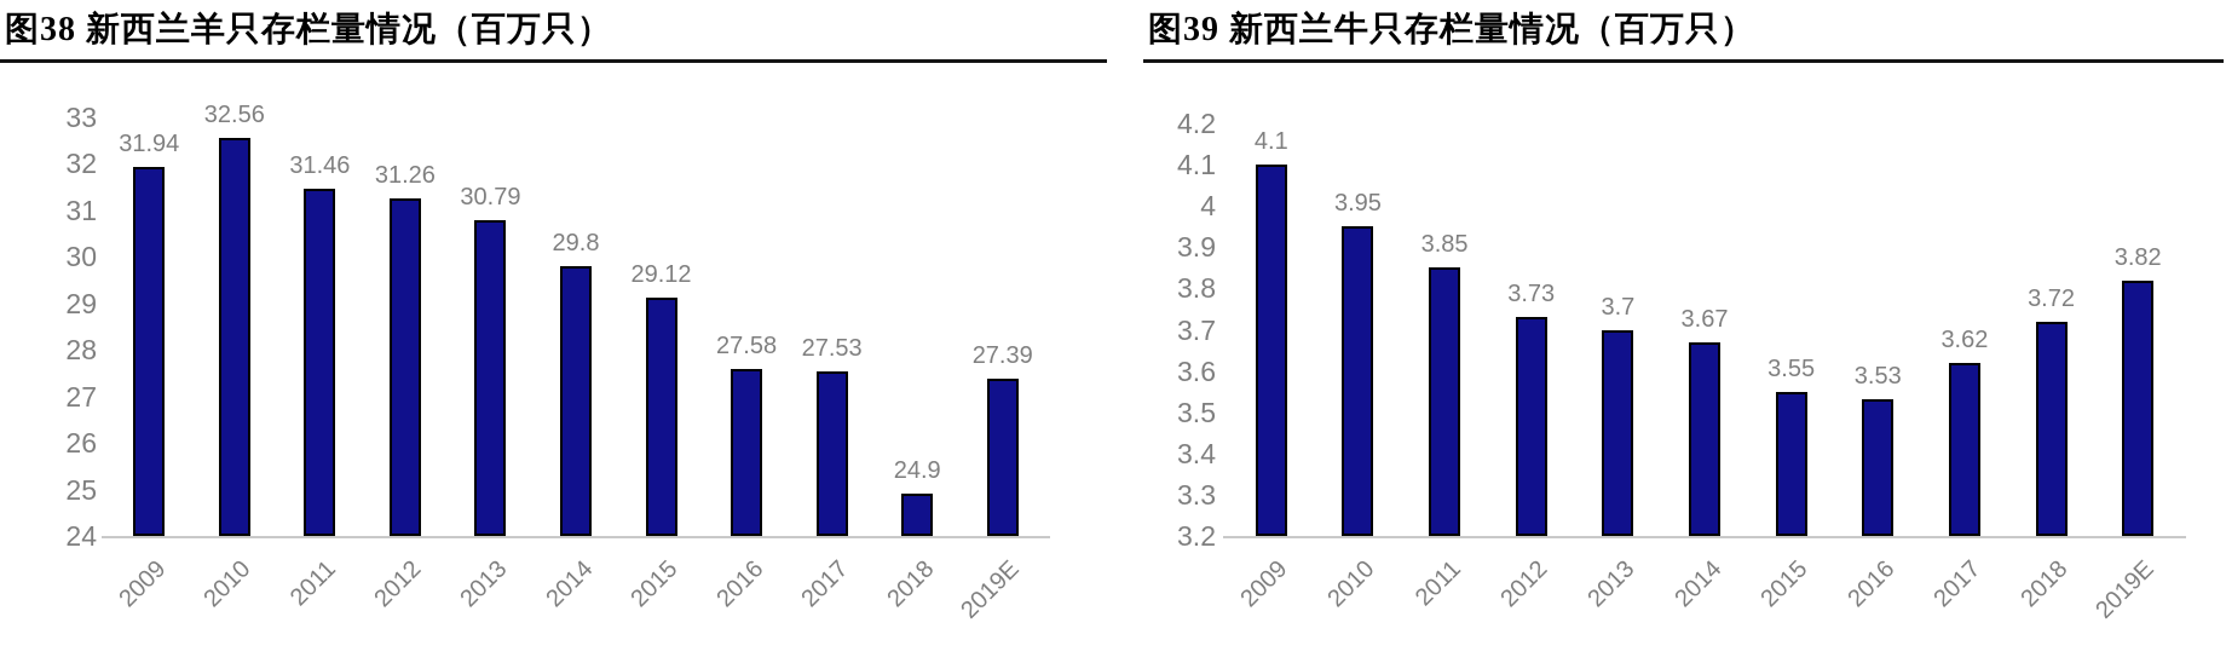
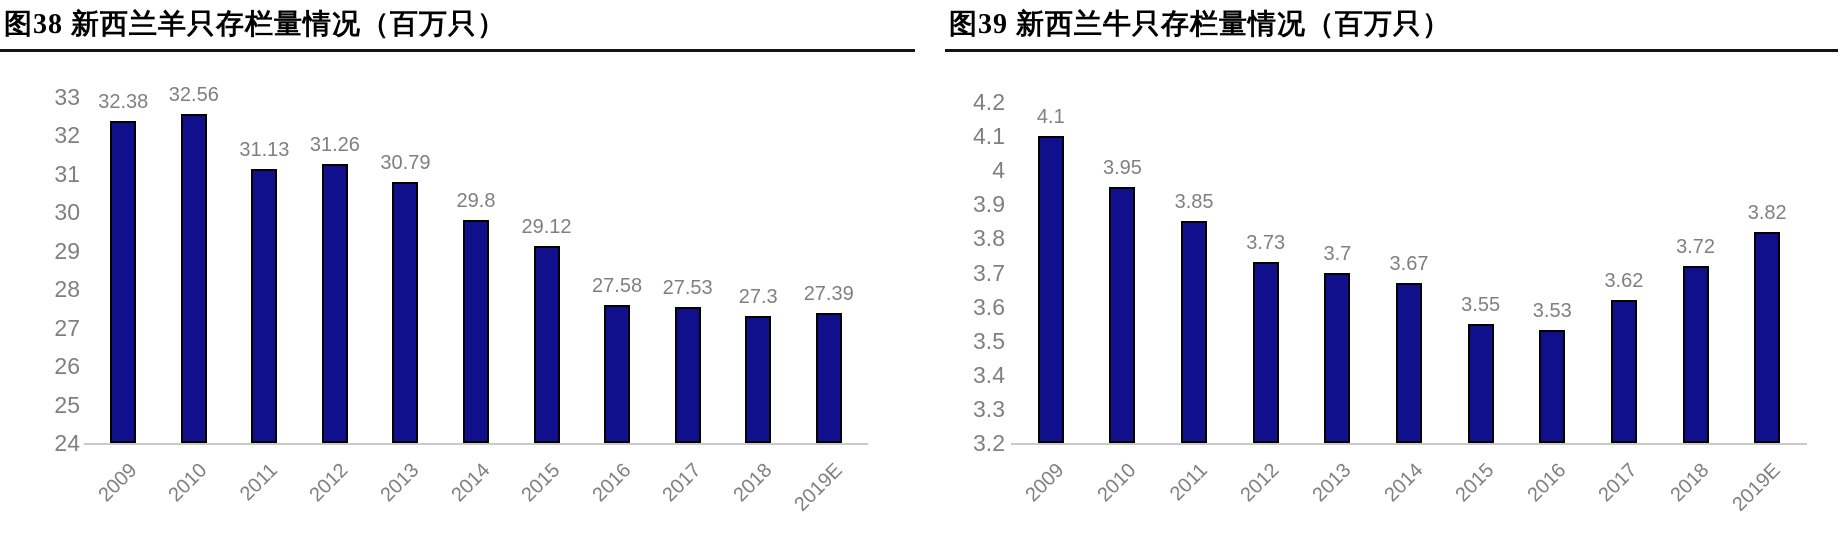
图38 新西兰羊只存栏量情况（百万只）/2009: 31.94 -> 32.38
图38 新西兰羊只存栏量情况（百万只）/2011: 31.46 -> 31.13
图38 新西兰羊只存栏量情况（百万只）/2018: 24.9 -> 27.3
